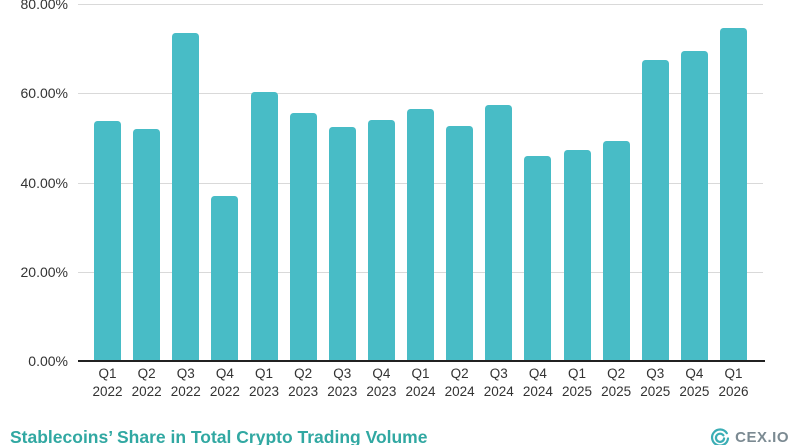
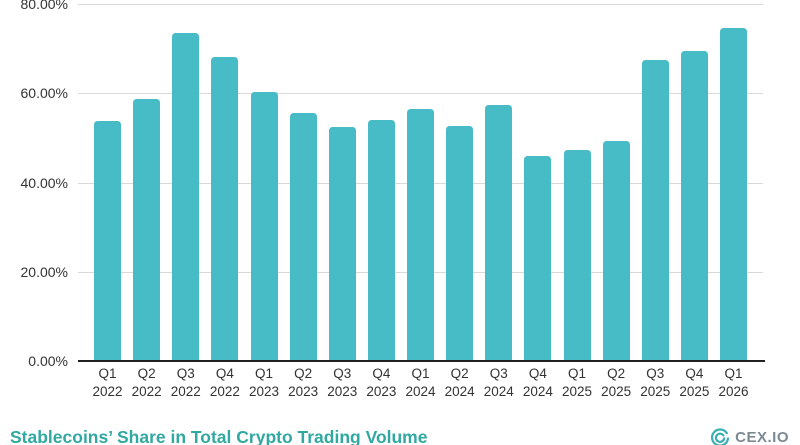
Q2 2022: 52% -> 59%
Q4 2022: 37% -> 68%
